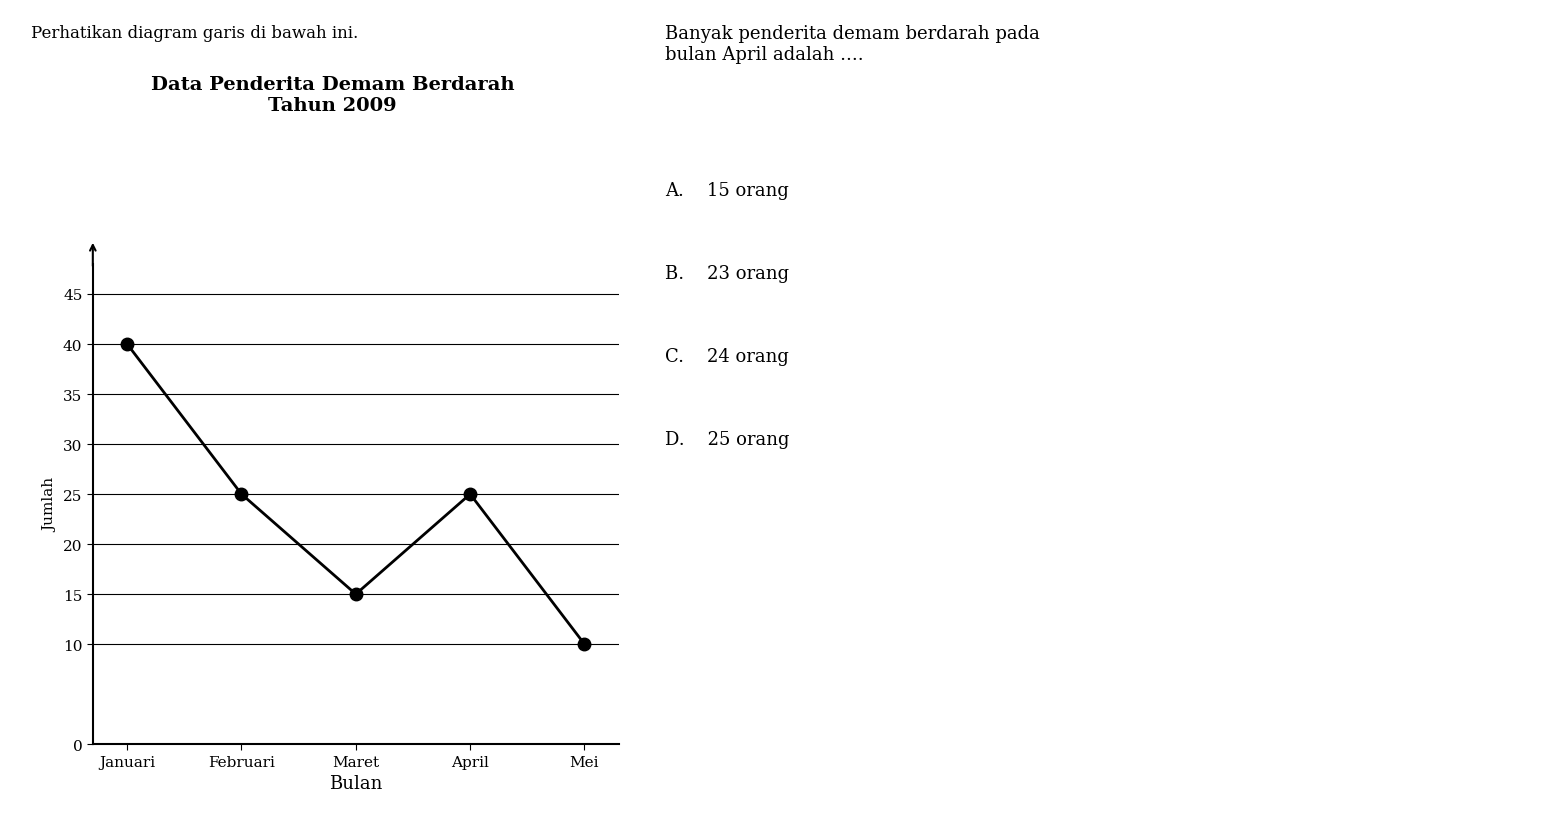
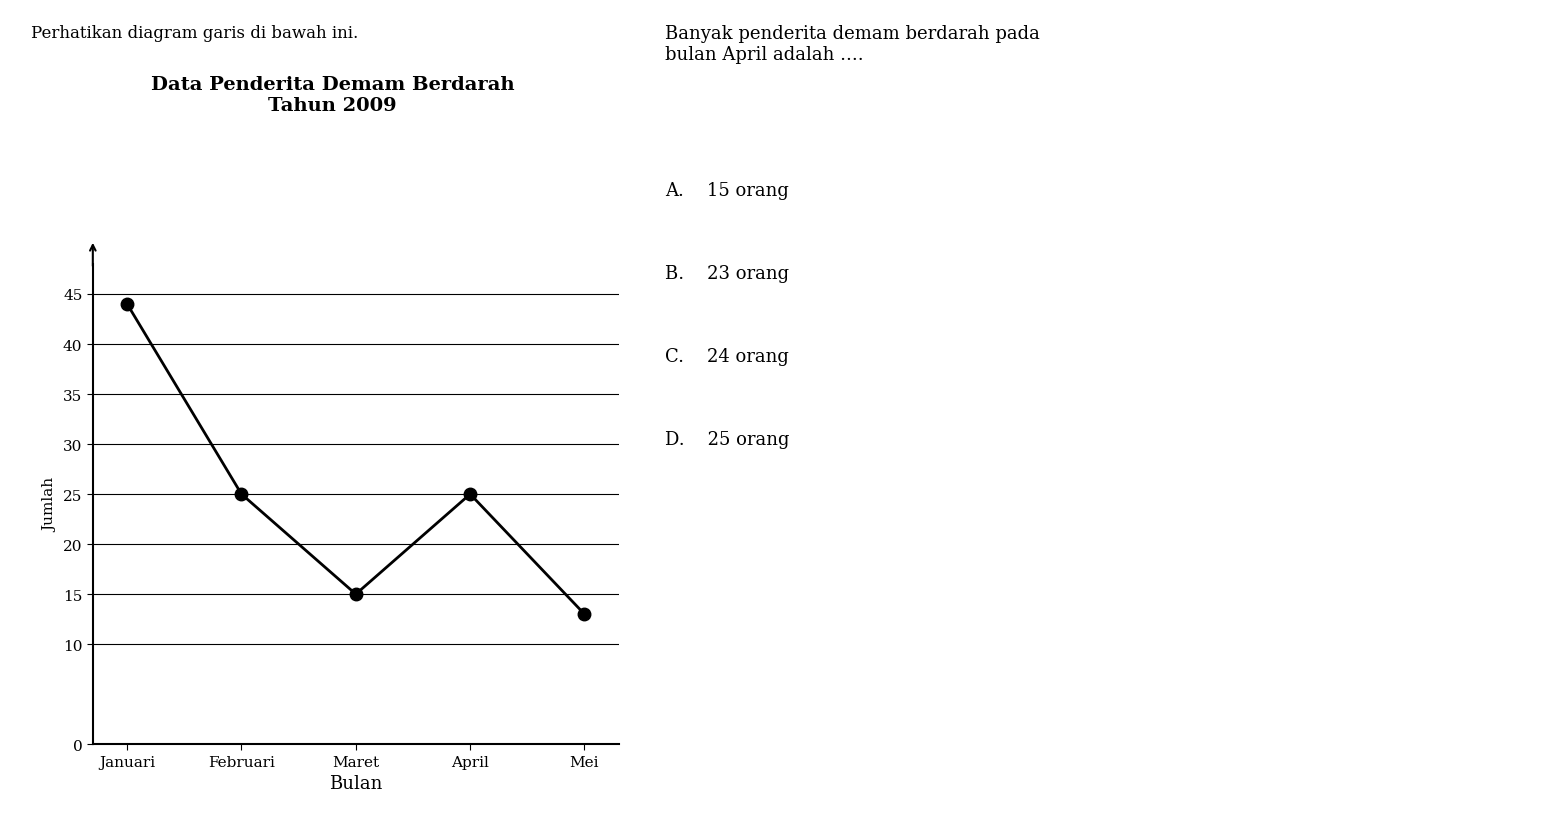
Januari: 40 -> 44
Mei: 10 -> 13
